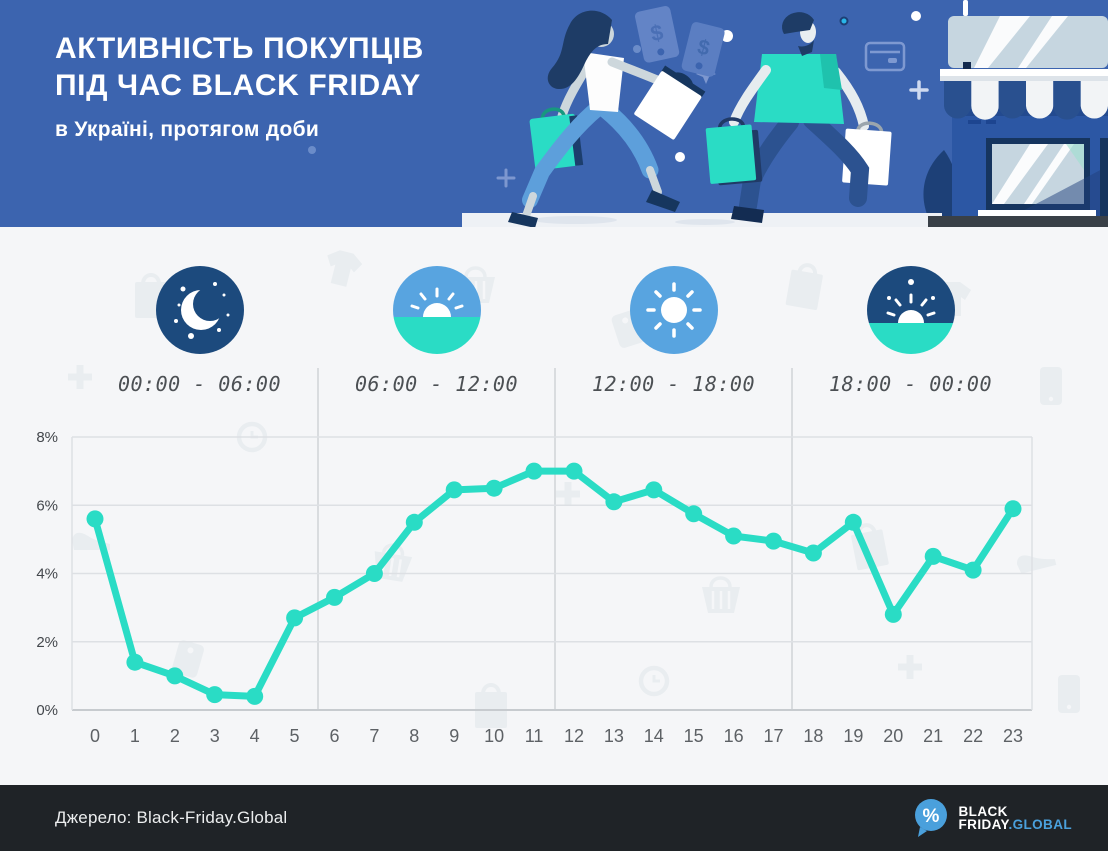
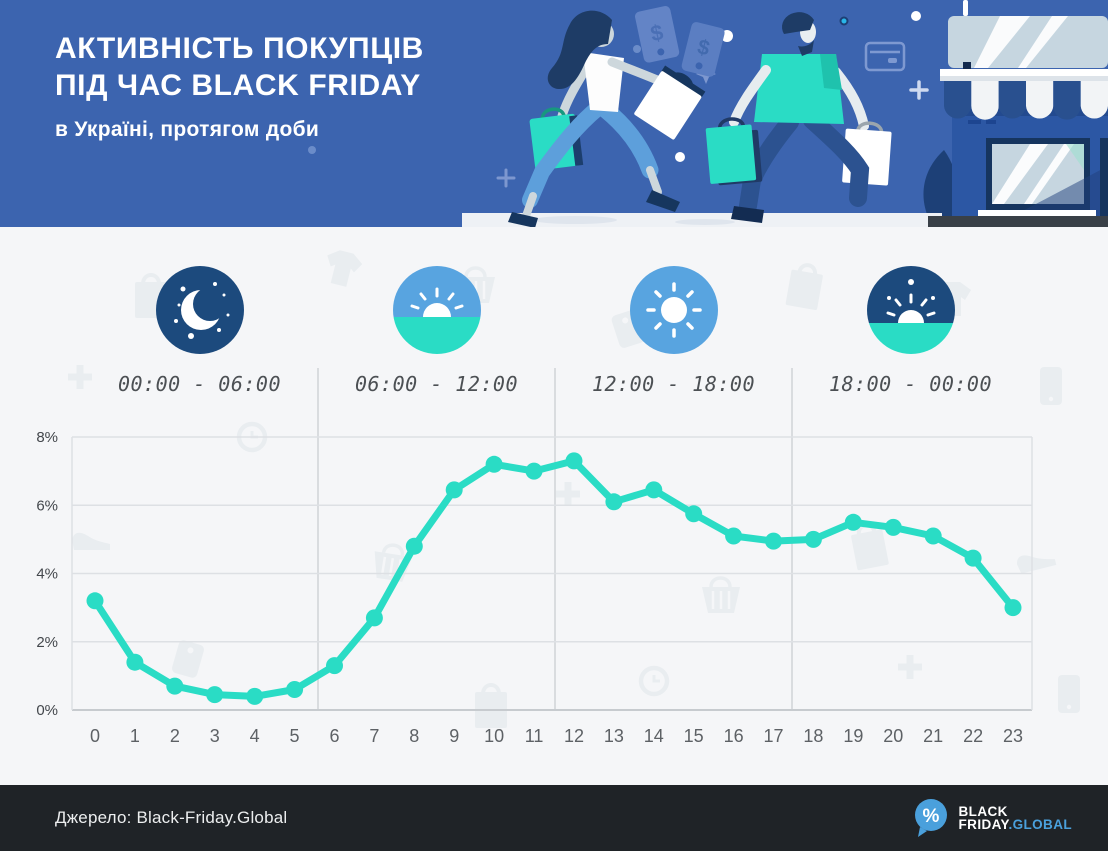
0: 5.6% -> 3.2%
2: 1.0% -> 0.7%
5: 2.7% -> 0.6%
6: 3.3% -> 1.3%
7: 4.0% -> 2.7%
8: 5.5% -> 4.8%
10: 6.5% -> 7.2%
12: 7.0% -> 7.3%
18: 4.6% -> 5.0%
20: 2.8% -> 5.3%
21: 4.5% -> 5.1%
22: 4.1% -> 4.5%
23: 5.9% -> 3.0%
